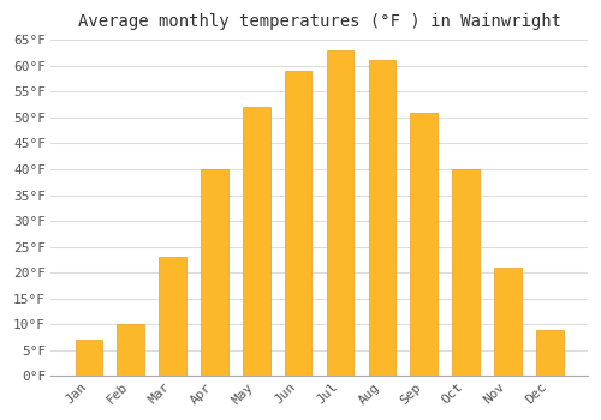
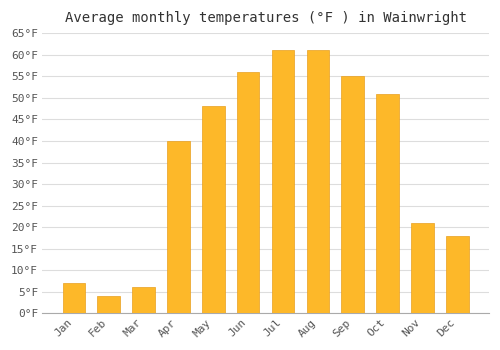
Feb: 10°F -> 4°F
Mar: 23°F -> 6°F
May: 52°F -> 48°F
Jun: 59°F -> 56°F
Jul: 63°F -> 61°F
Sep: 51°F -> 55°F
Oct: 40°F -> 51°F
Dec: 9°F -> 18°F
